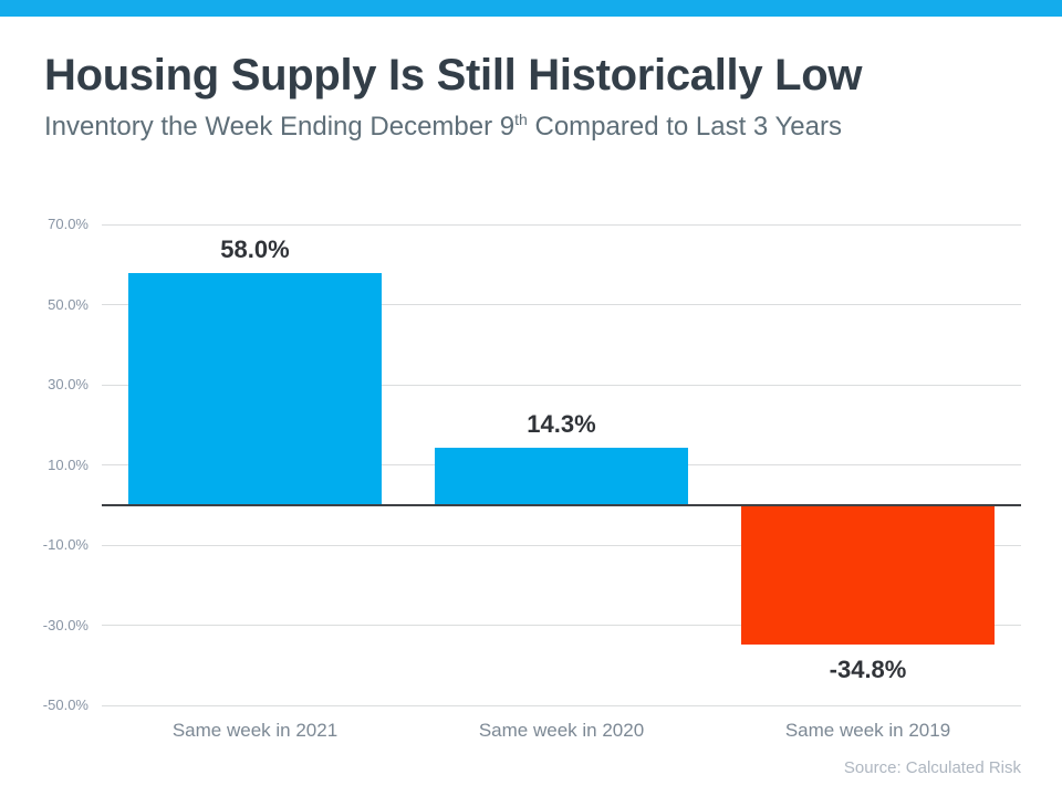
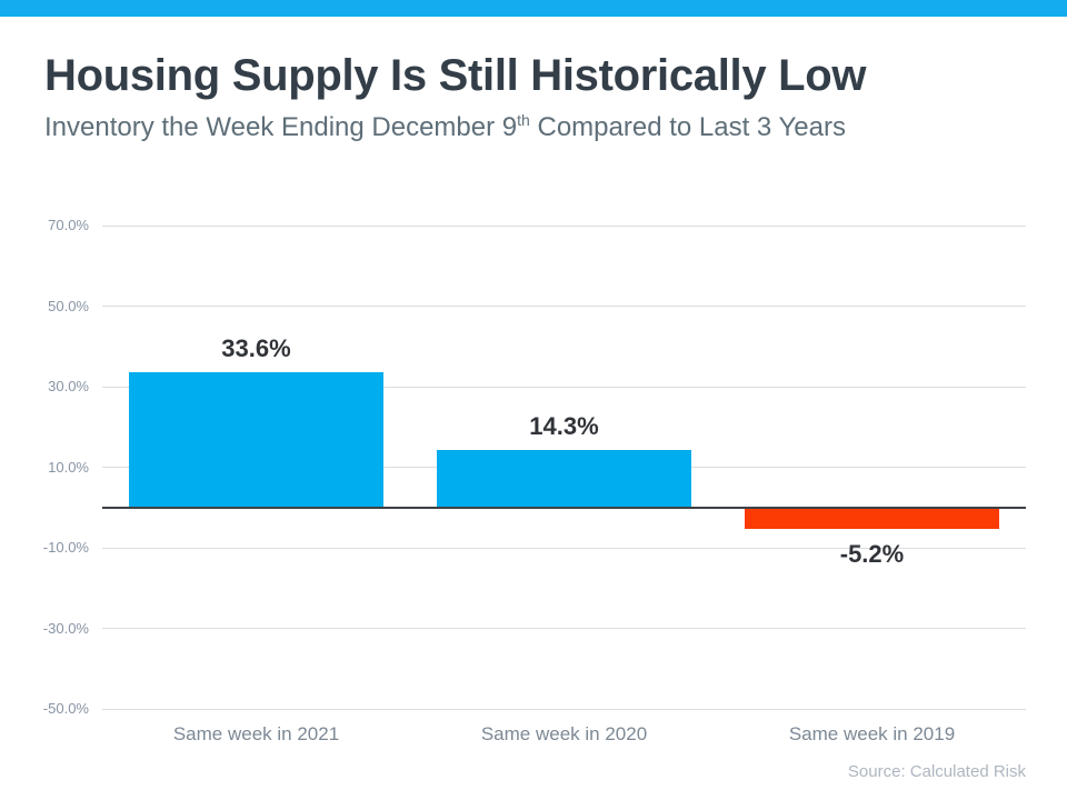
Same week in 2021: 58.0% -> 33.6%
Same week in 2019: -34.8% -> -5.2%
